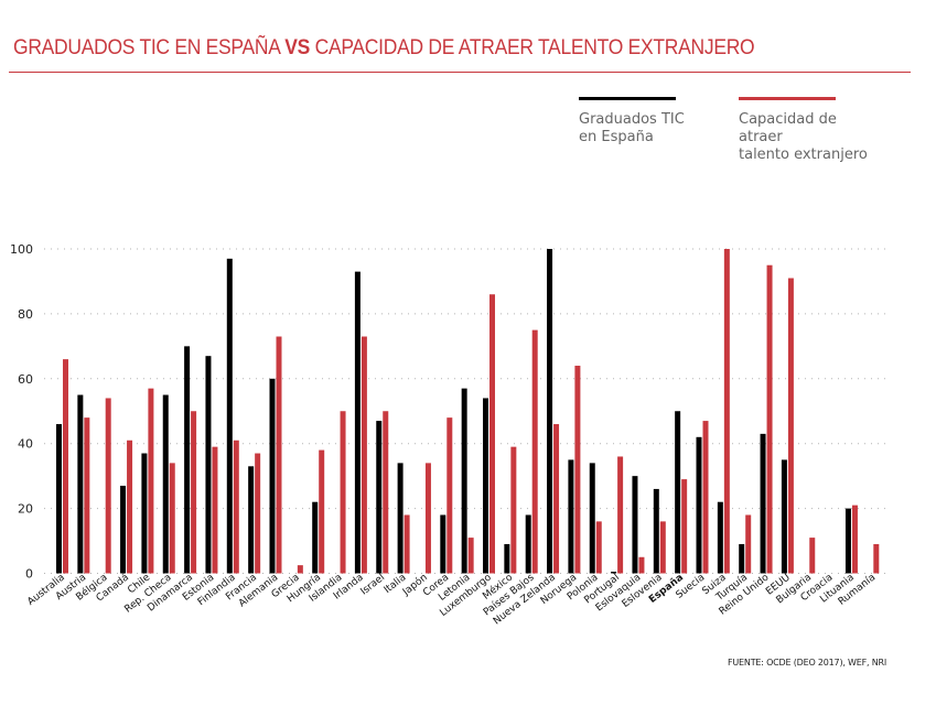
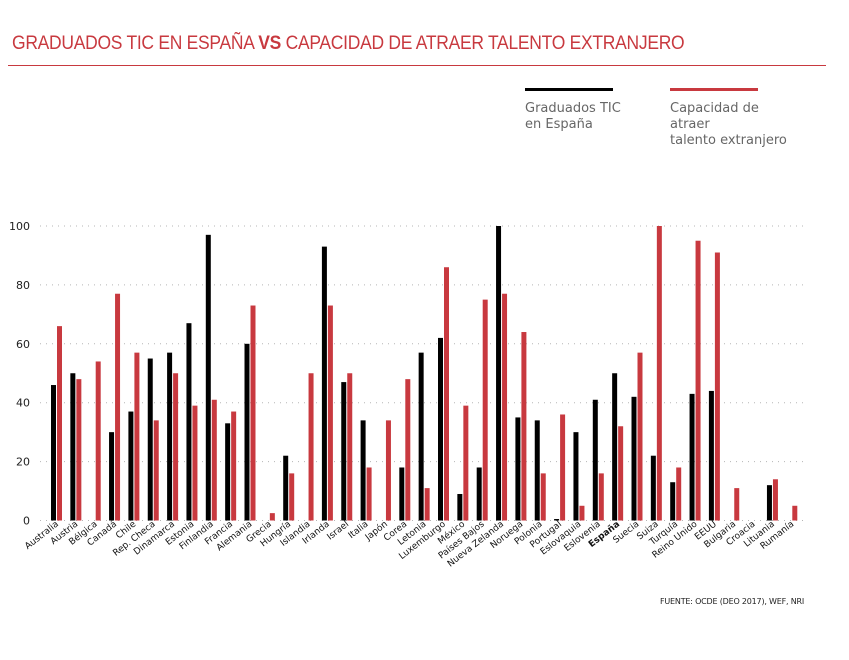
Graduados TIC en España/Austria: 55 -> 50
Graduados TIC en España/Canadá: 27 -> 30
Capacidad de atraer talento extranjero/Canadá: 41 -> 77
Graduados TIC en España/Dinamarca: 70 -> 57
Capacidad de atraer talento extranjero/Hungría: 38 -> 16
Graduados TIC en España/Luxemburgo: 54 -> 62
Capacidad de atraer talento extranjero/Nueva Zelanda: 46 -> 77
Graduados TIC en España/Eslovenia: 26 -> 41
Capacidad de atraer talento extranjero/España: 29 -> 32
Capacidad de atraer talento extranjero/Suecia: 47 -> 57
Graduados TIC en España/Turquía: 9 -> 13
Graduados TIC en España/EEUU: 35 -> 44
Graduados TIC en España/Lituania: 20 -> 12
Capacidad de atraer talento extranjero/Lituania: 21 -> 14
Capacidad de atraer talento extranjero/Rumanía: 9 -> 5
